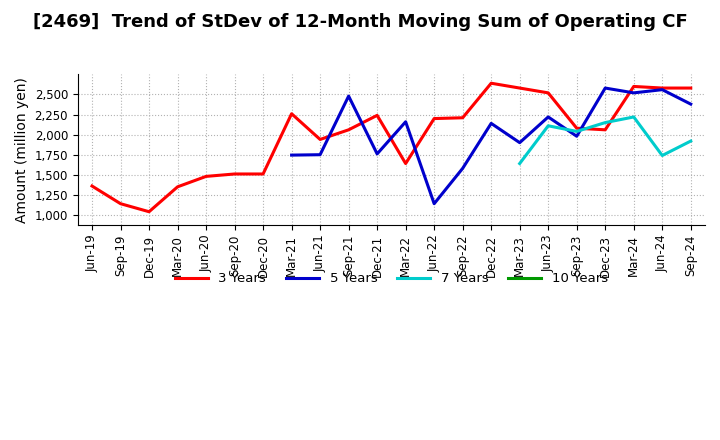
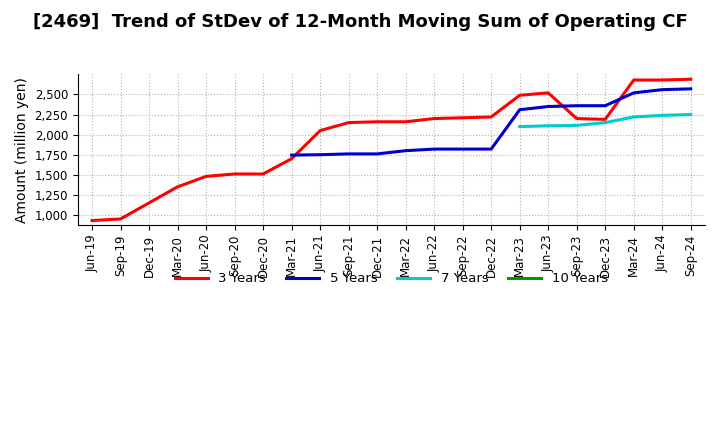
3 Years/Jun-19: 1,360 -> 930
3 Years/Sep-19: 1,140 -> 950
3 Years/Dec-19: 1,040 -> 1,150
3 Years/Mar-21: 2,260 -> 1,700
3 Years/Jun-21: 1,940 -> 2,050
3 Years/Sep-21: 2,060 -> 2,150
5 Years/Sep-21: 2,480 -> 1,760
3 Years/Dec-21: 2,240 -> 2,160
3 Years/Mar-22: 1,640 -> 2,160
5 Years/Mar-22: 2,160 -> 1,800
5 Years/Jun-22: 1,140 -> 1,820
5 Years/Sep-22: 1,580 -> 1,820
3 Years/Dec-22: 2,640 -> 2,220
5 Years/Dec-22: 2,140 -> 1,820
3 Years/Mar-23: 2,580 -> 2,490
5 Years/Mar-23: 1,900 -> 2,310
7 Years/Mar-23: 1,640 -> 2,100
5 Years/Jun-23: 2,220 -> 2,350
3 Years/Sep-23: 2,080 -> 2,200
5 Years/Sep-23: 1,980 -> 2,360
7 Years/Sep-23: 2,040 -> 2,120
3 Years/Dec-23: 2,060 -> 2,190
5 Years/Dec-23: 2,580 -> 2,360
3 Years/Mar-24: 2,600 -> 2,680
3 Years/Jun-24: 2,580 -> 2,680
7 Years/Jun-24: 1,740 -> 2,240
3 Years/Sep-24: 2,580 -> 2,690
5 Years/Sep-24: 2,380 -> 2,570
7 Years/Sep-24: 1,920 -> 2,250
